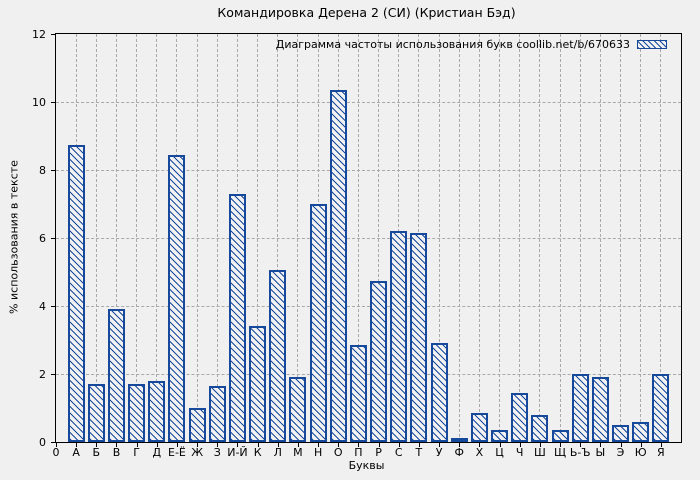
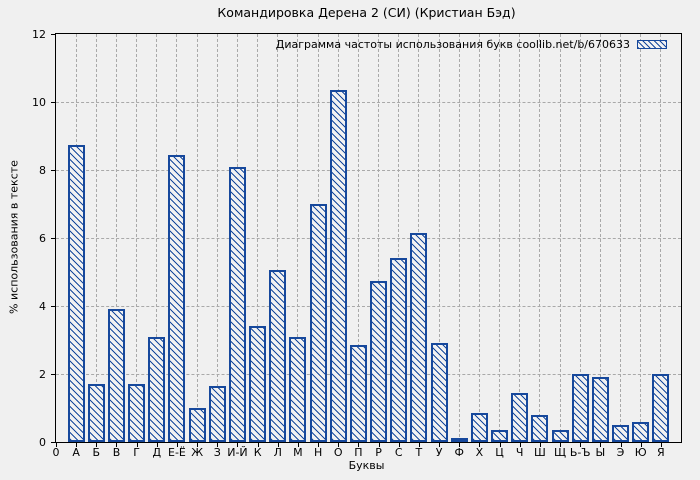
Д: 1.8 -> 3.1
И-Й: 7.3 -> 8.1
М: 1.9 -> 3.1
С: 6.2 -> 5.4
